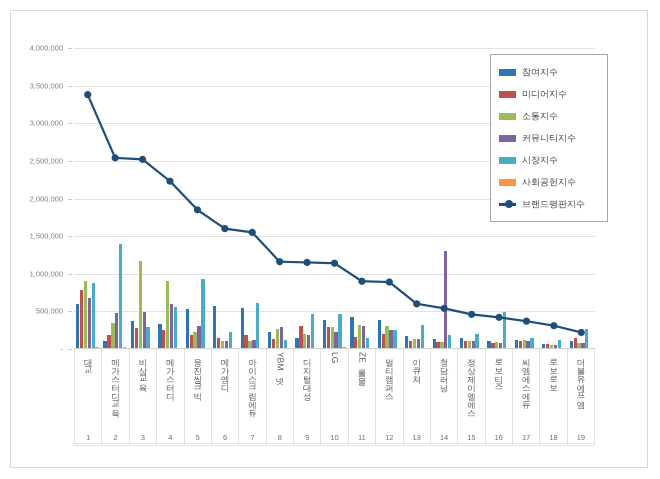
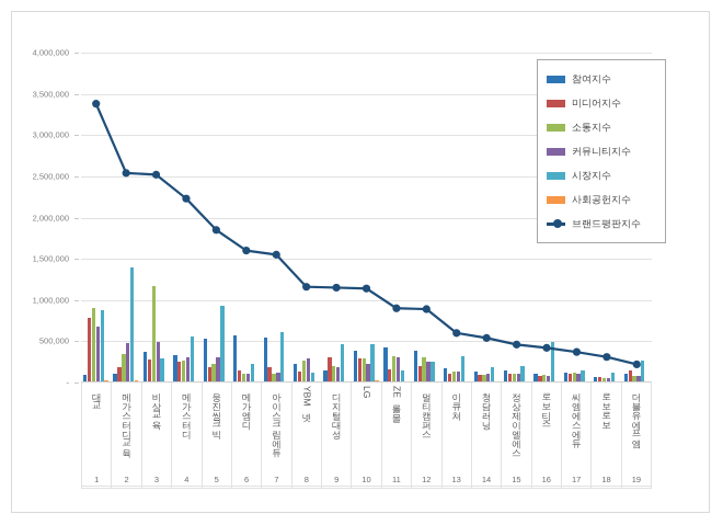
참여지수/대교: 600000 -> 100000
소통지수/메가스터디: 900000 -> 300000
커뮤니티지수/메가스터디: 600000 -> 300000
커뮤니티지수/청담러닝: 1300000 -> 100000
